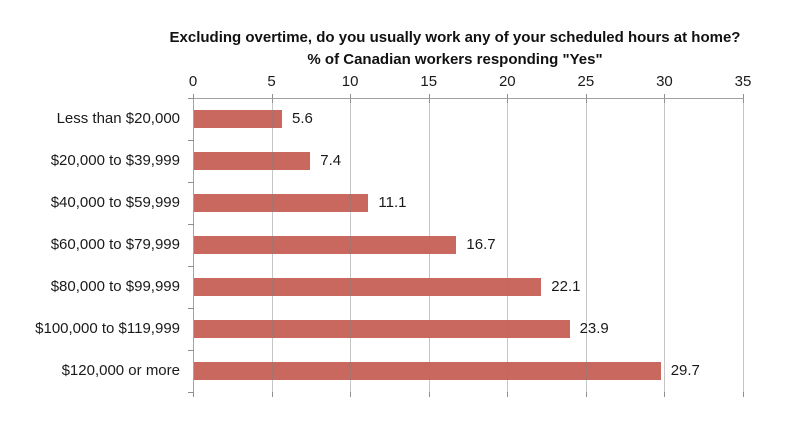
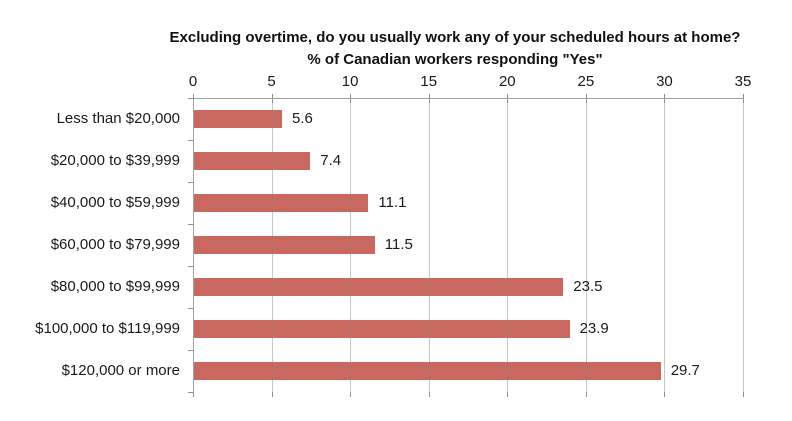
$60,000 to $79,999: 16.7 -> 11.5
$80,000 to $99,999: 22.1 -> 23.5
